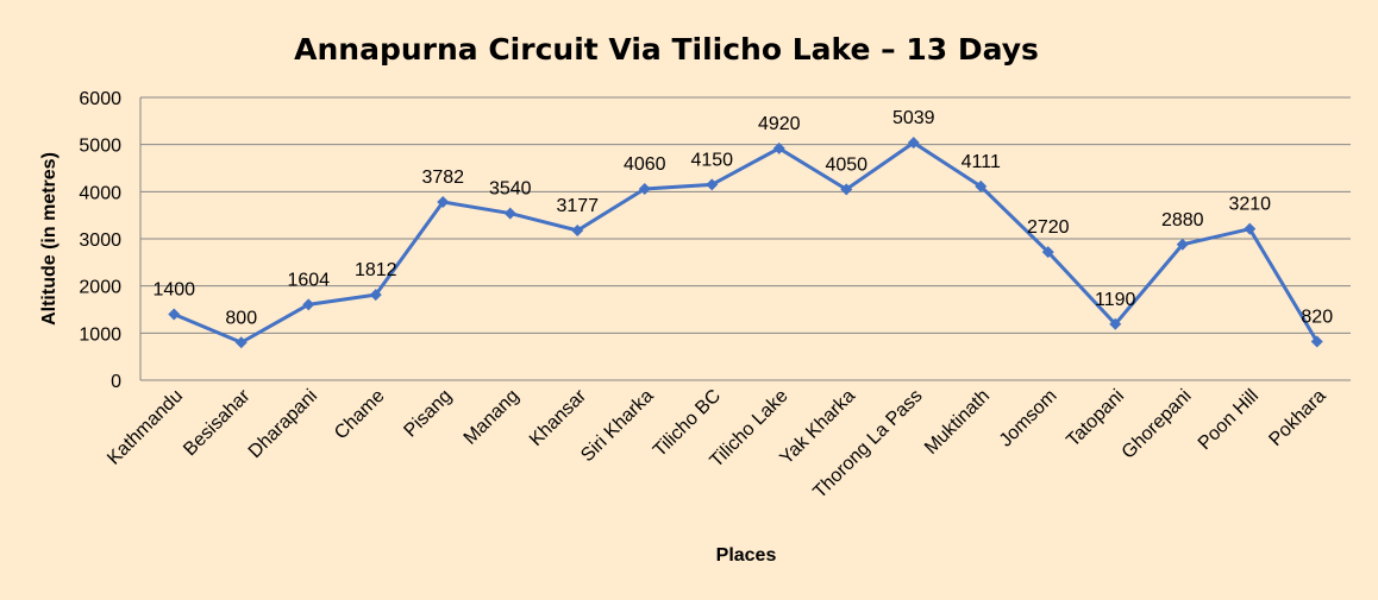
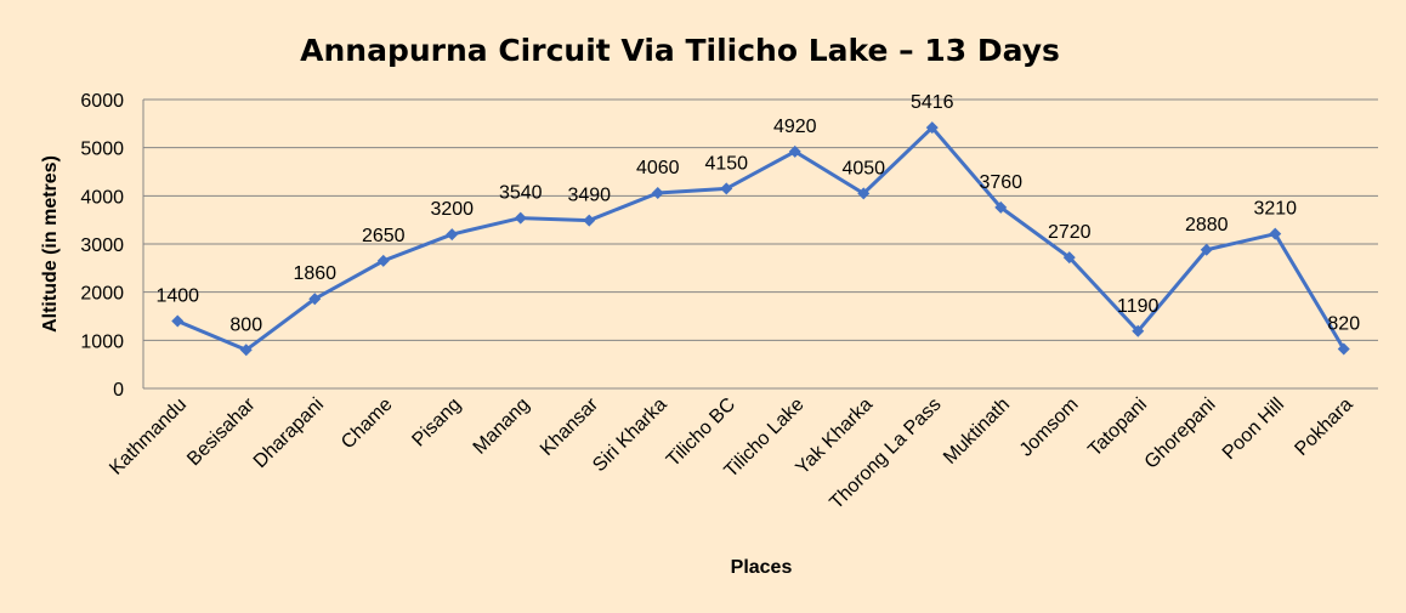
Dharapani: 1604 -> 1860
Chame: 1812 -> 2650
Pisang: 3782 -> 3200
Khansar: 3177 -> 3490
Thorong La Pass: 5039 -> 5416
Muktinath: 4111 -> 3760
